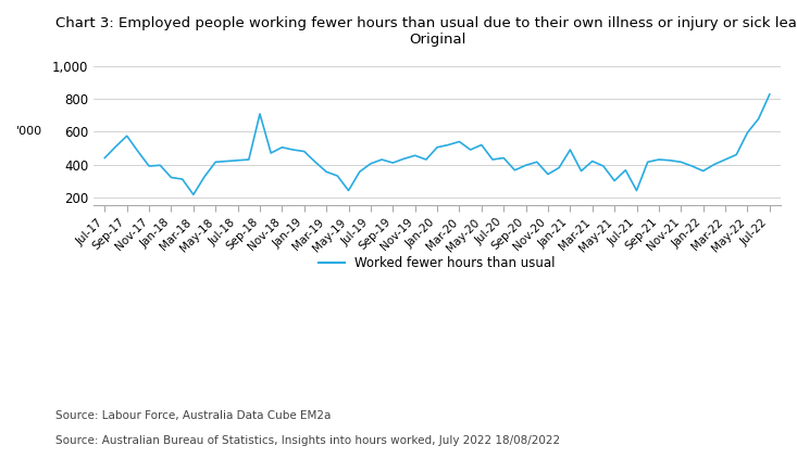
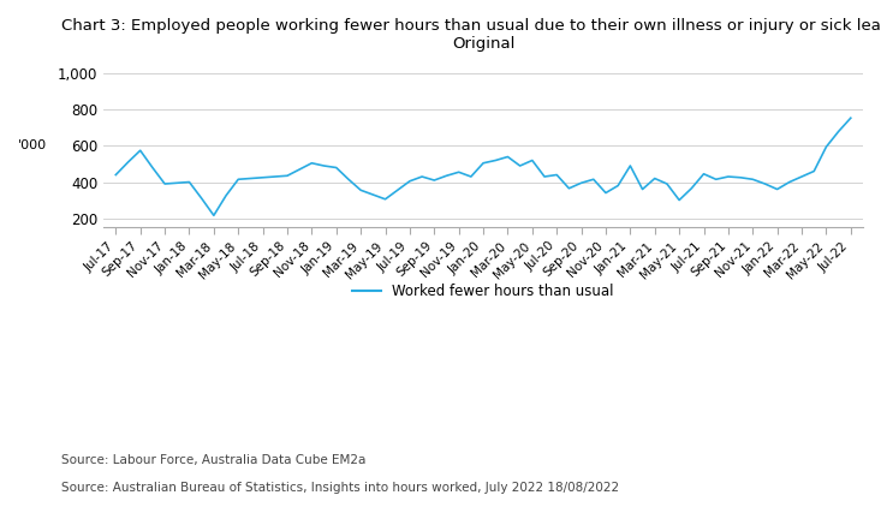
Jan-18: 320 -> 400
Sep-18: 710 -> 440
May-19: 240 -> 300
Jul-21: 240 -> 440
Jul-22: 830 -> 760
